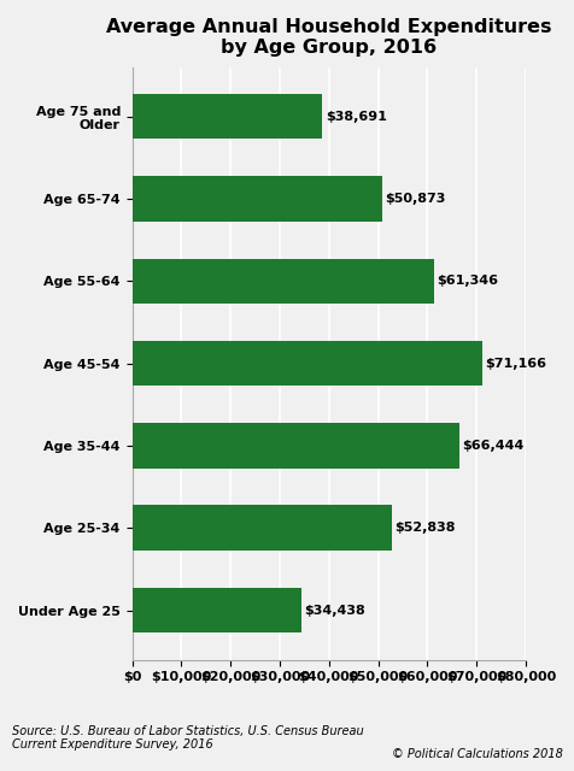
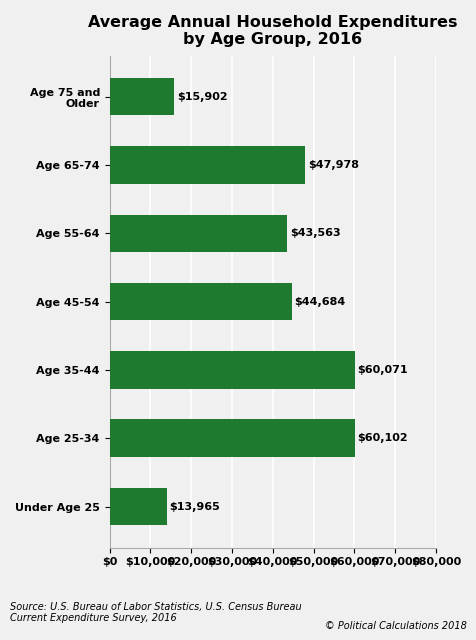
Age 75 and Older: $38,691 -> $15,902
Age 65-74: $50,873 -> $47,978
Age 55-64: $61,346 -> $43,563
Age 45-54: $71,166 -> $44,684
Age 35-44: $66,444 -> $60,071
Age 25-34: $52,838 -> $60,102
Under Age 25: $34,438 -> $13,965
